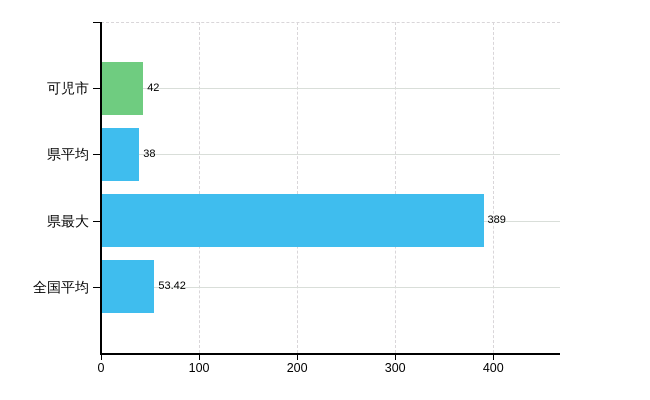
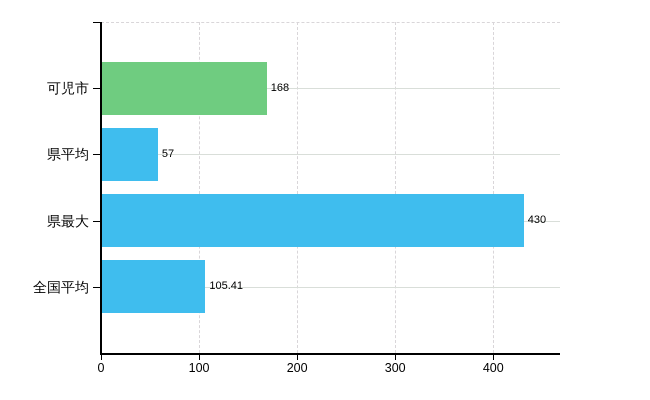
可児市: 42 -> 168
県平均: 38 -> 57
県最大: 389 -> 430
全国平均: 53.42 -> 105.41
